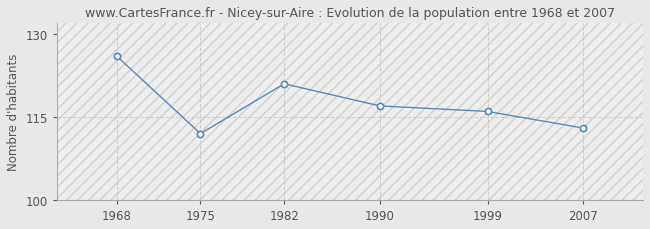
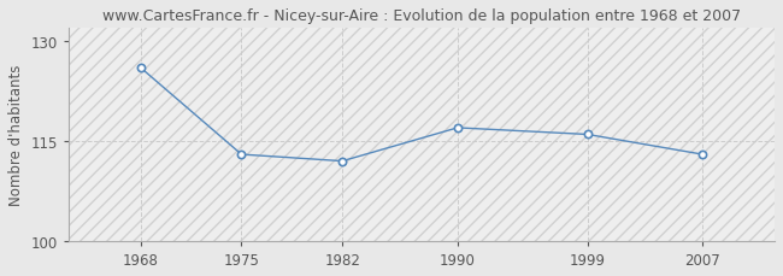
1975: 112 -> 113
1982: 121 -> 112
